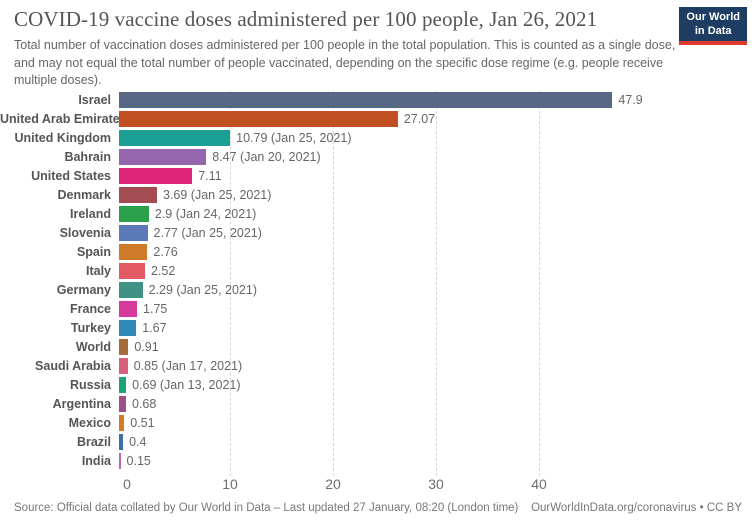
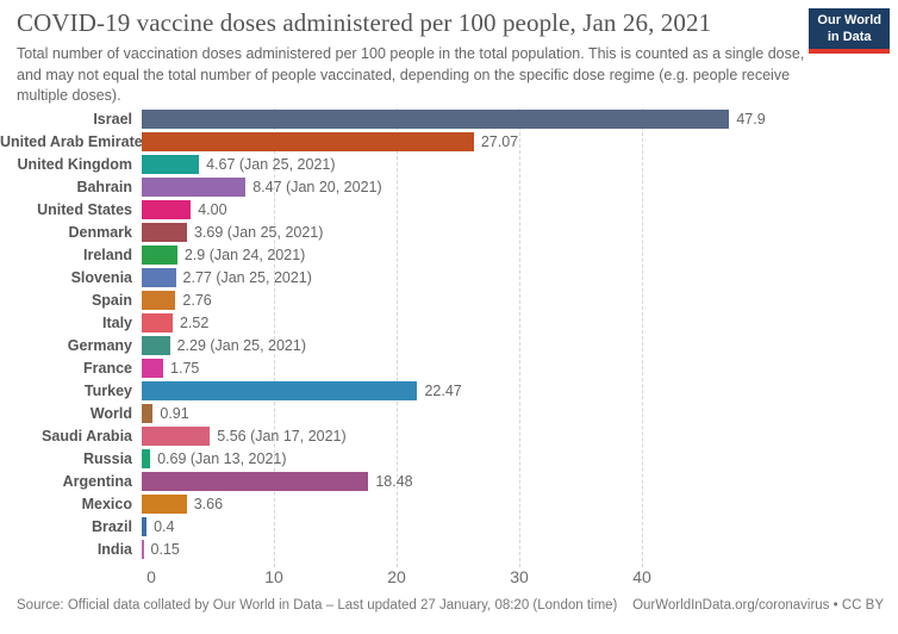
United Kingdom: 10.79 -> 4.67
United States: 7.11 -> 4.00
Turkey: 1.67 -> 22.47
Saudi Arabia: 0.85 -> 5.56
Argentina: 0.68 -> 18.48
Mexico: 0.51 -> 3.66
